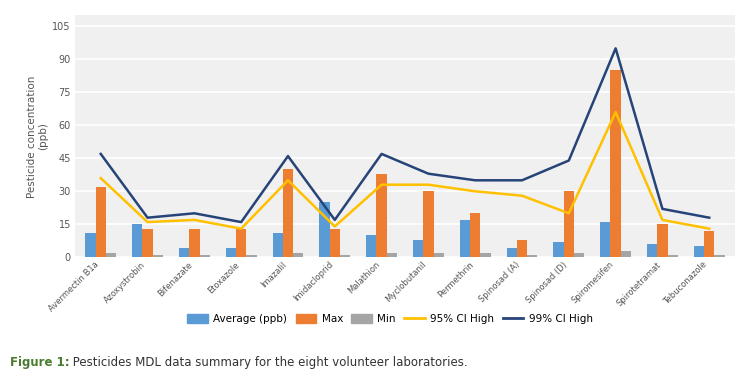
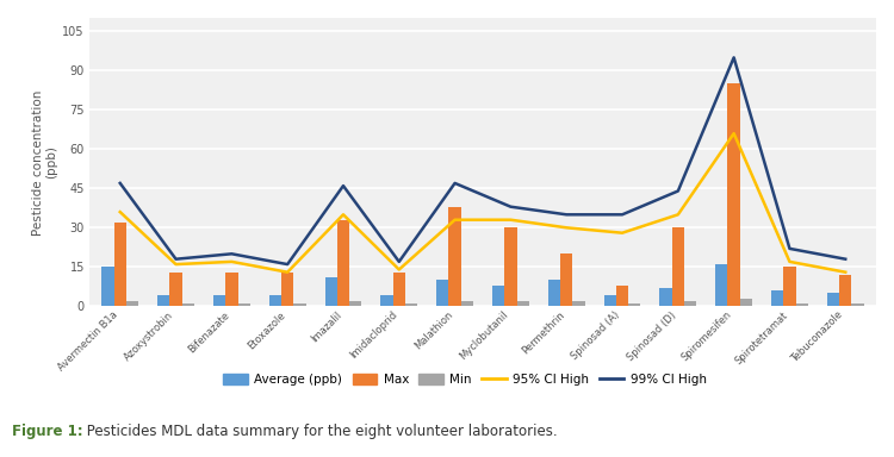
Average (ppb)/Avermectin B1a: 11 -> 15
Average (ppb)/Azoxystrobin: 15 -> 4
Max/Imazalil: 40 -> 33
Average (ppb)/Imidacloprid: 25 -> 4
Average (ppb)/Permethrin: 17 -> 10
95% CI High/Spinosad (D): 20 -> 35
